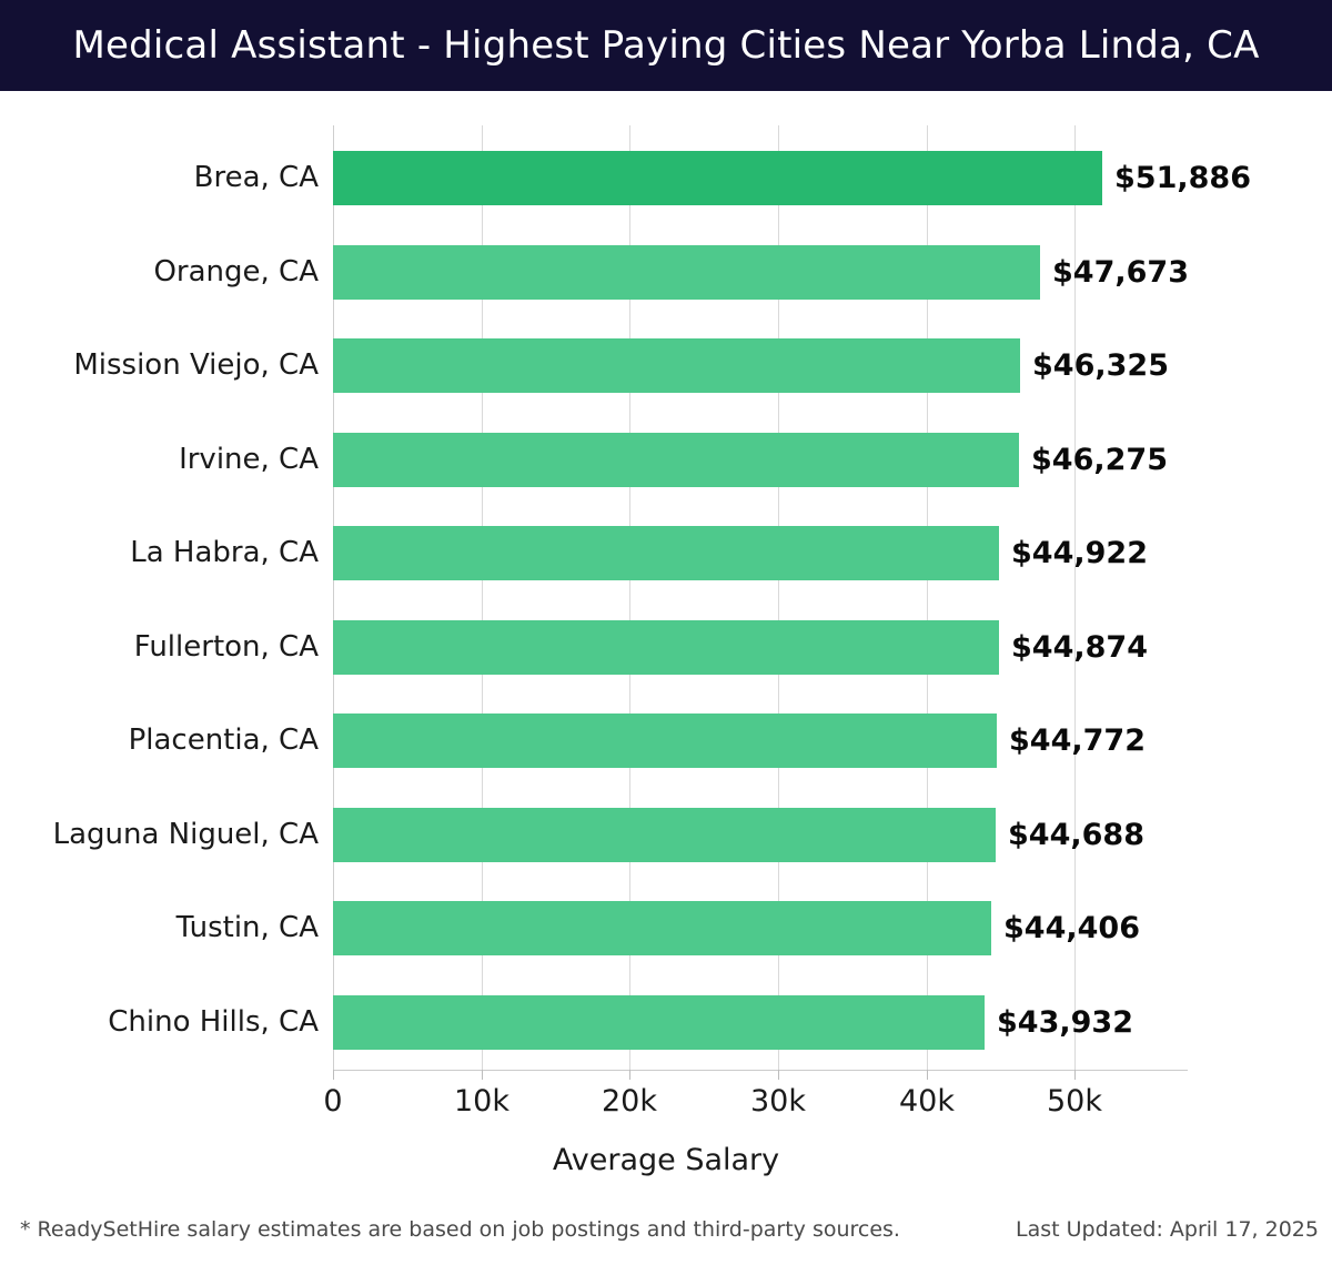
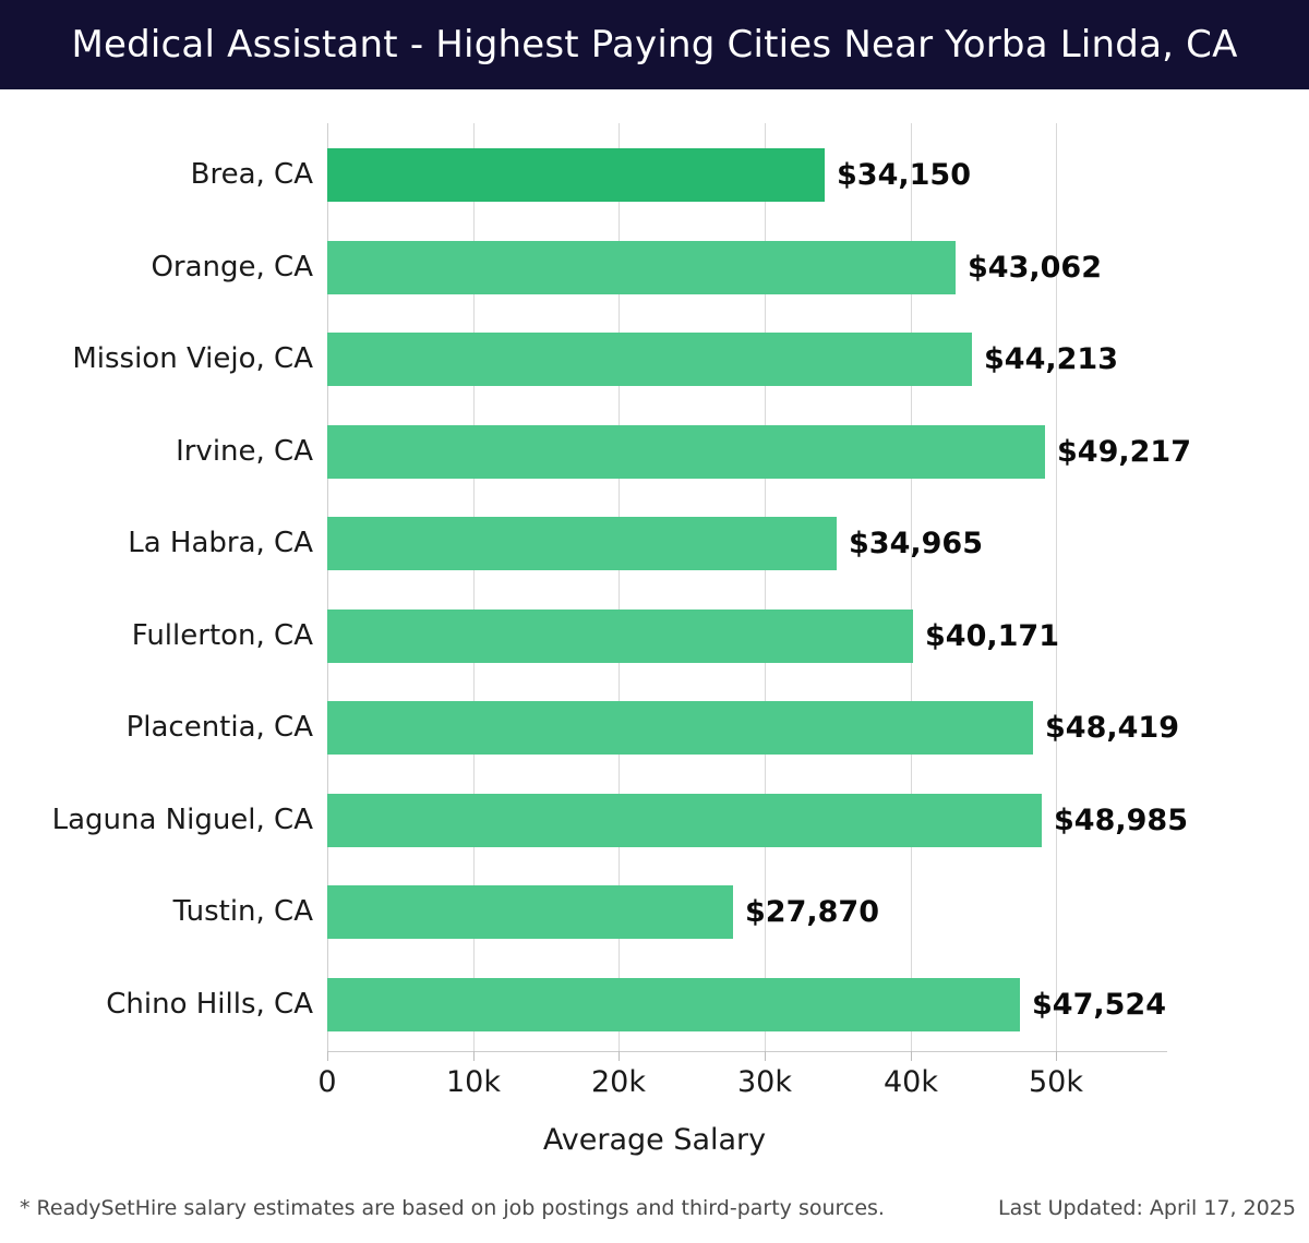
Brea, CA: $51,886 -> $34,150
Orange, CA: $47,673 -> $43,062
Mission Viejo, CA: $46,325 -> $44,213
Irvine, CA: $46,275 -> $49,217
La Habra, CA: $44,922 -> $34,965
Fullerton, CA: $44,874 -> $40,171
Placentia, CA: $44,772 -> $48,419
Laguna Niguel, CA: $44,688 -> $48,985
Tustin, CA: $44,406 -> $27,870
Chino Hills, CA: $43,932 -> $47,524
